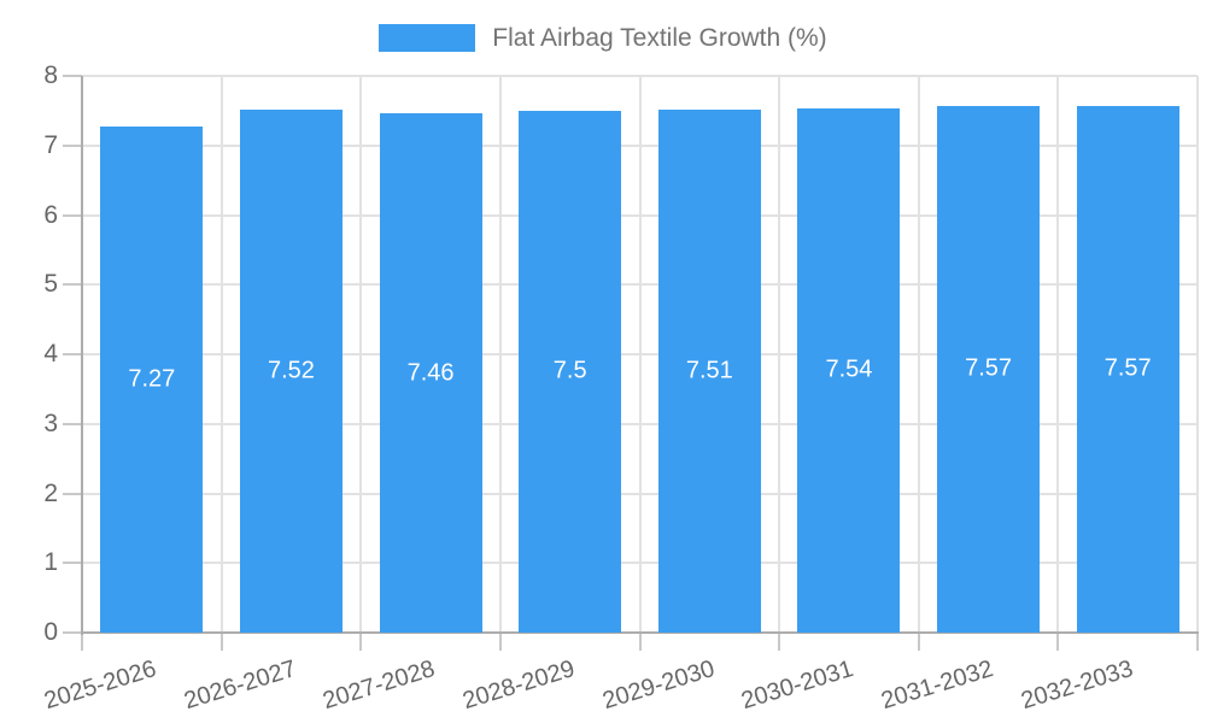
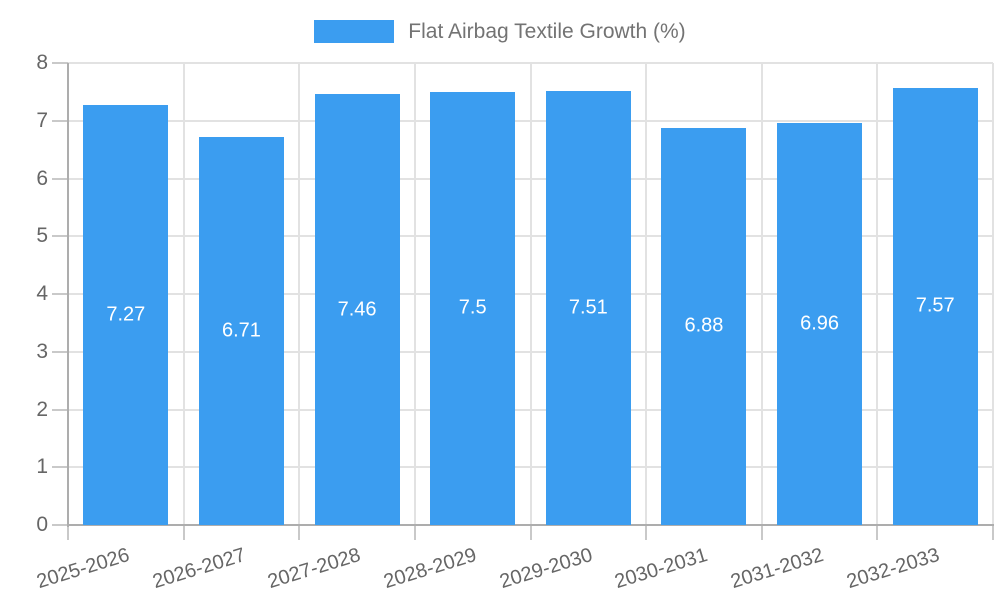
2026-2027: 7.52 -> 6.71
2030-2031: 7.54 -> 6.88
2031-2032: 7.57 -> 6.96
